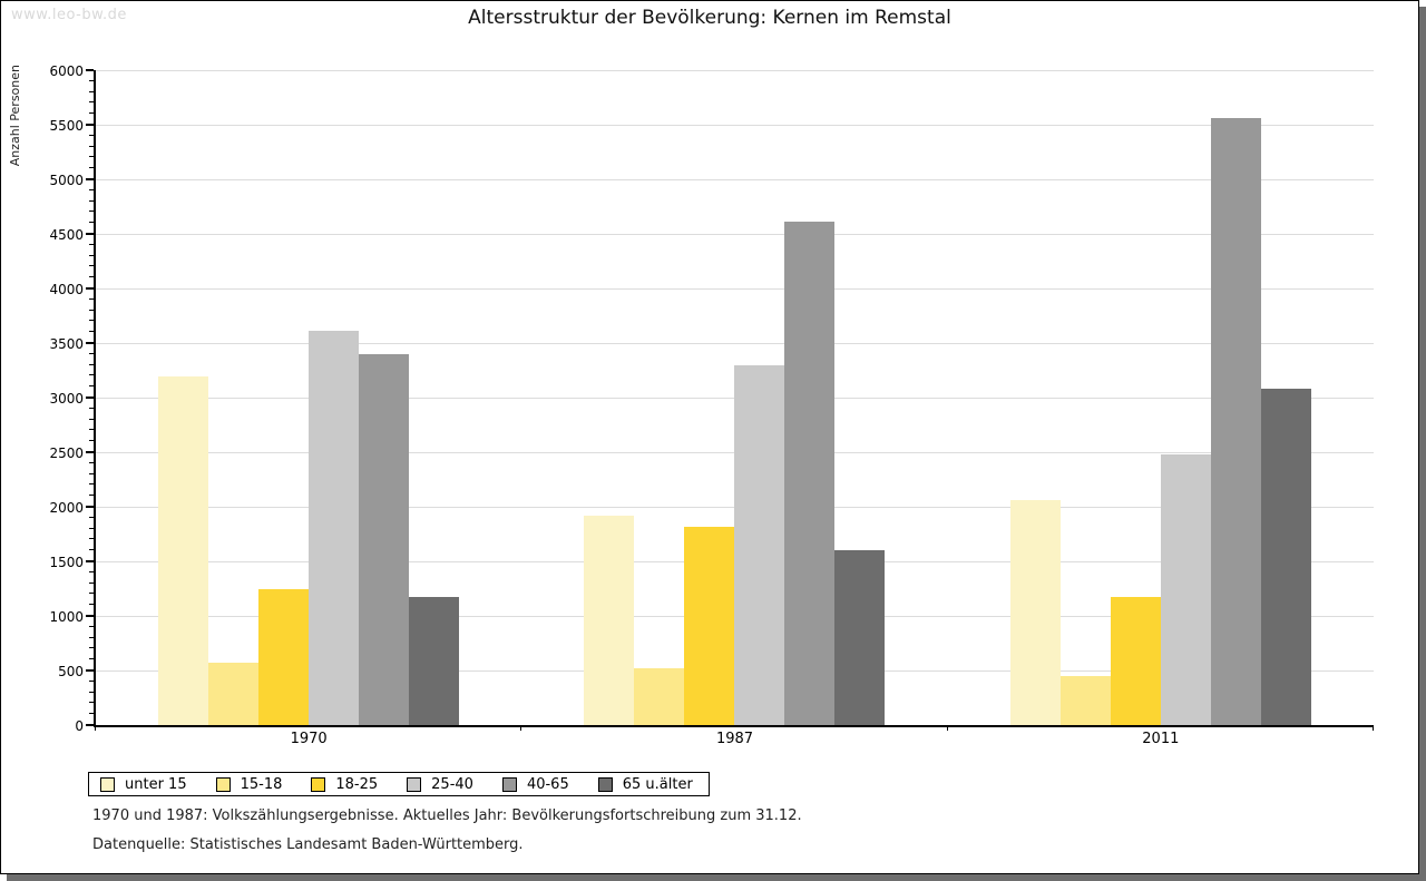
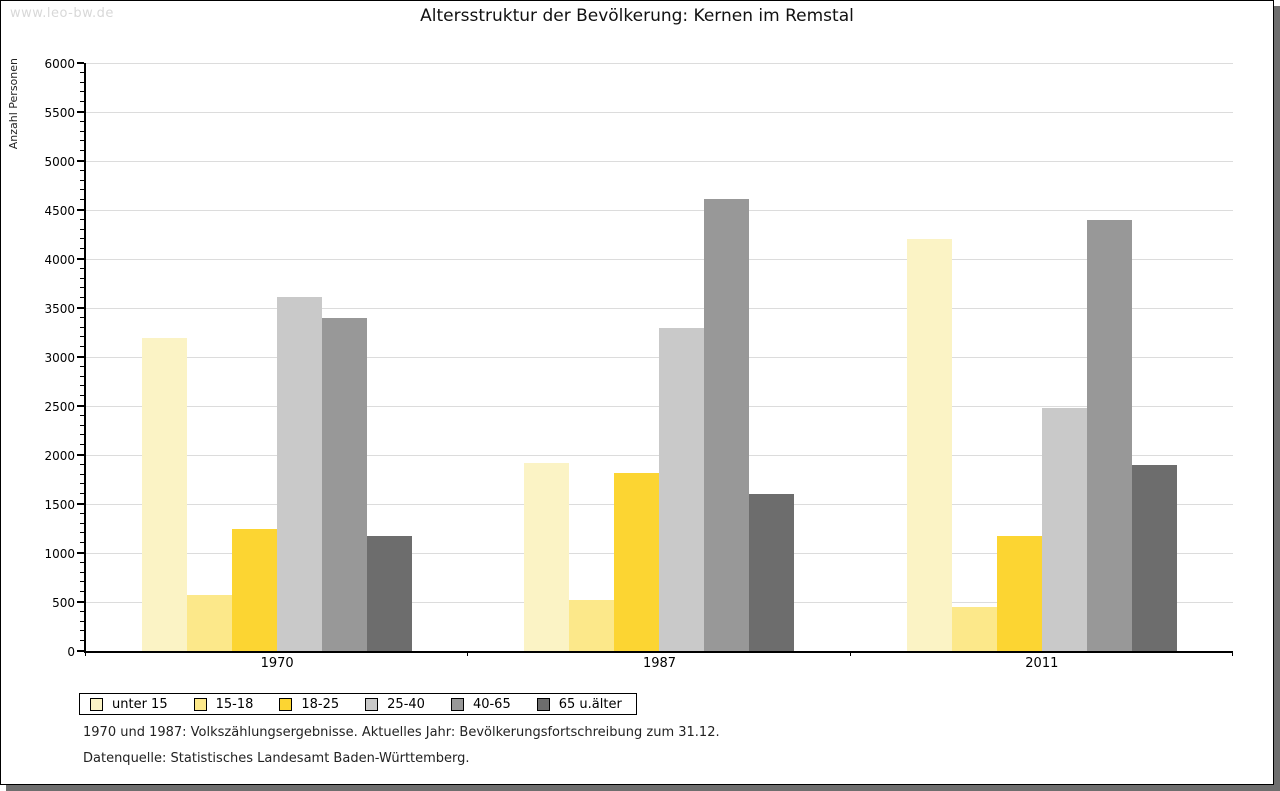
unter 15/2011: 2100 -> 4200
40-65/2011: 5600 -> 4400
65 u.älter/2011: 3100 -> 1900
